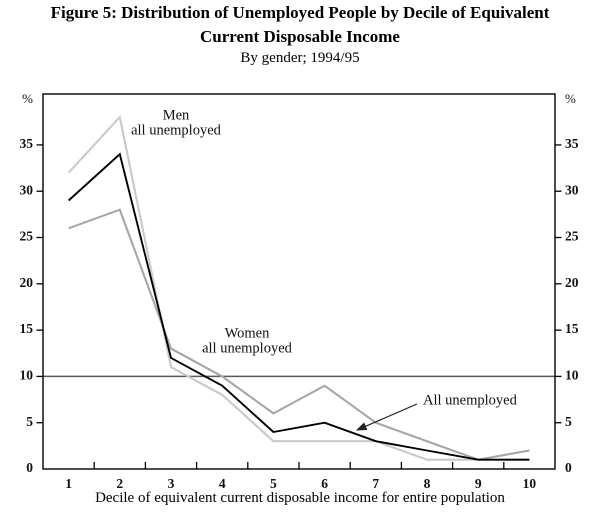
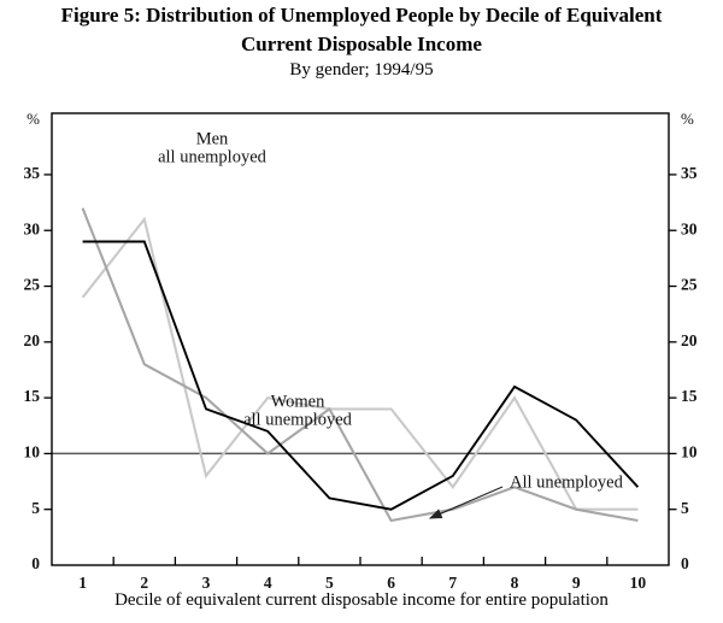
Men all unemployed/1: 32 -> 24
Women all unemployed/1: 26 -> 32
Men all unemployed/2: 38 -> 31
Women all unemployed/2: 28 -> 18
All unemployed/2: 34 -> 29
Men all unemployed/3: 11 -> 8
Women all unemployed/3: 13 -> 15
All unemployed/3: 12 -> 14
Men all unemployed/4: 8 -> 15
All unemployed/4: 9 -> 12
Men all unemployed/5: 3 -> 14
Women all unemployed/5: 6 -> 14
All unemployed/5: 4 -> 6
Men all unemployed/6: 3 -> 14
Women all unemployed/6: 9 -> 4
Men all unemployed/7: 3 -> 7
All unemployed/7: 3 -> 8
Men all unemployed/8: 1 -> 15
Women all unemployed/8: 3 -> 7
All unemployed/8: 2 -> 16
Men all unemployed/9: 1 -> 5
Women all unemployed/9: 1 -> 5
All unemployed/9: 1 -> 13
Men all unemployed/10: 1 -> 5
Women all unemployed/10: 2 -> 4
All unemployed/10: 1 -> 7
